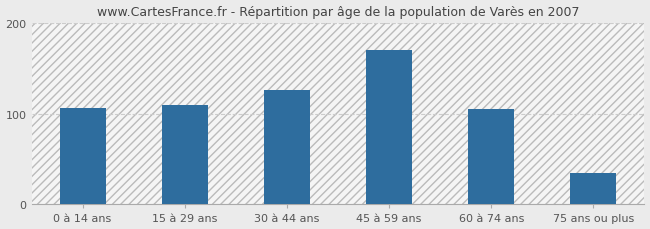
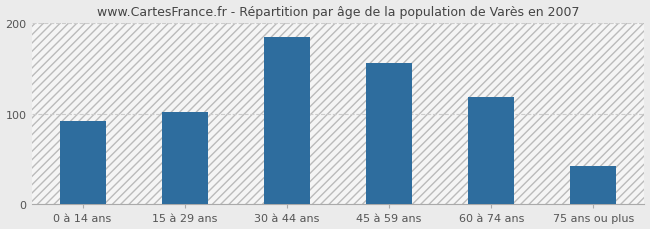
0 à 14 ans: 106 -> 92
15 à 29 ans: 110 -> 102
30 à 44 ans: 126 -> 184
45 à 59 ans: 170 -> 156
60 à 74 ans: 105 -> 118
75 ans ou plus: 35 -> 42
